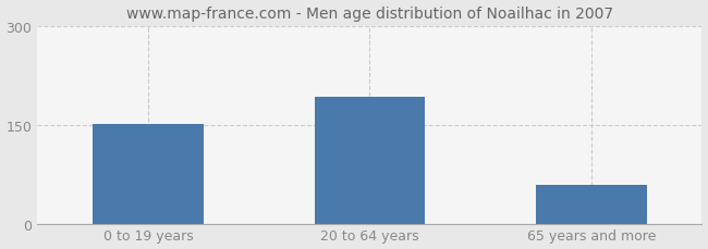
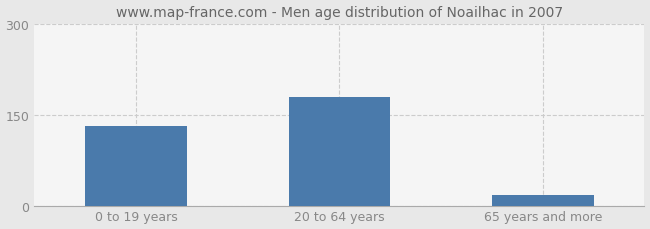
0 to 19 years: 152 -> 132
20 to 64 years: 192 -> 180
65 years and more: 58 -> 18
